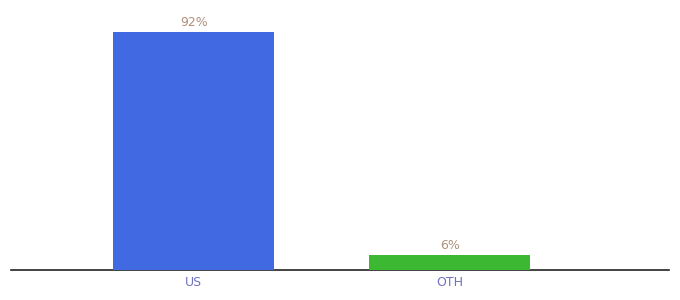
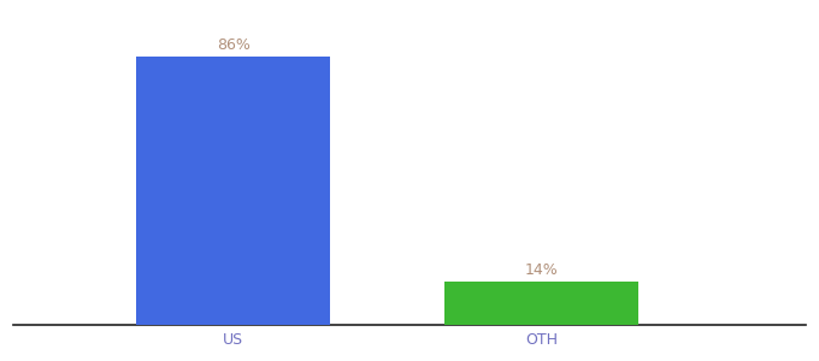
US: 92% -> 86%
OTH: 6% -> 14%
